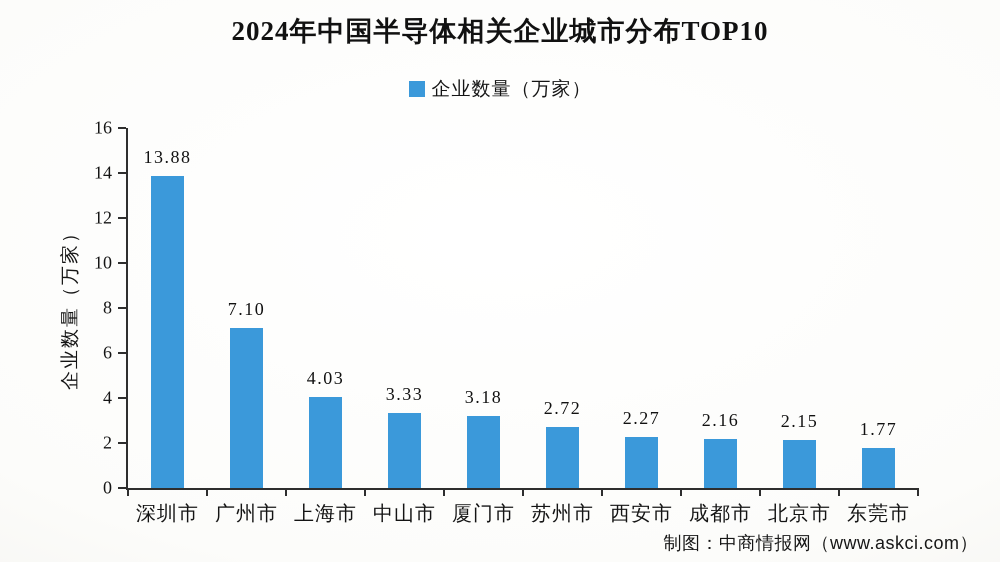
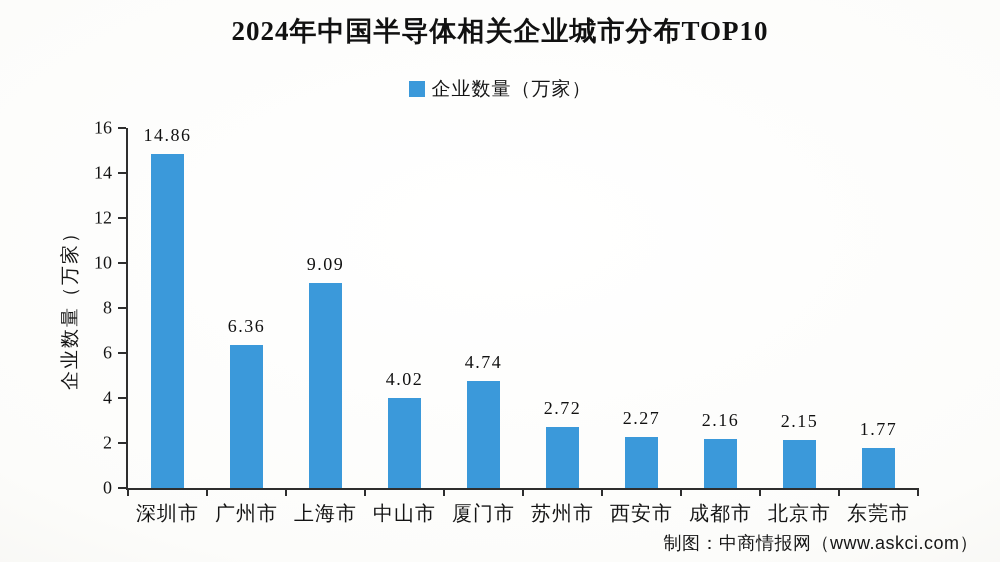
深圳市: 13.88 -> 14.86
广州市: 7.10 -> 6.36
上海市: 4.03 -> 9.09
中山市: 3.33 -> 4.02
厦门市: 3.18 -> 4.74
